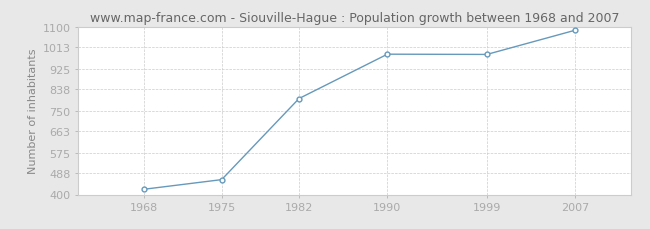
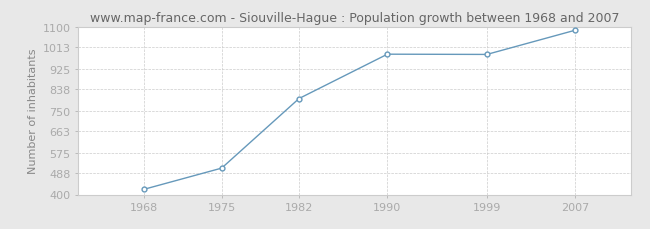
1975: 462 -> 510
